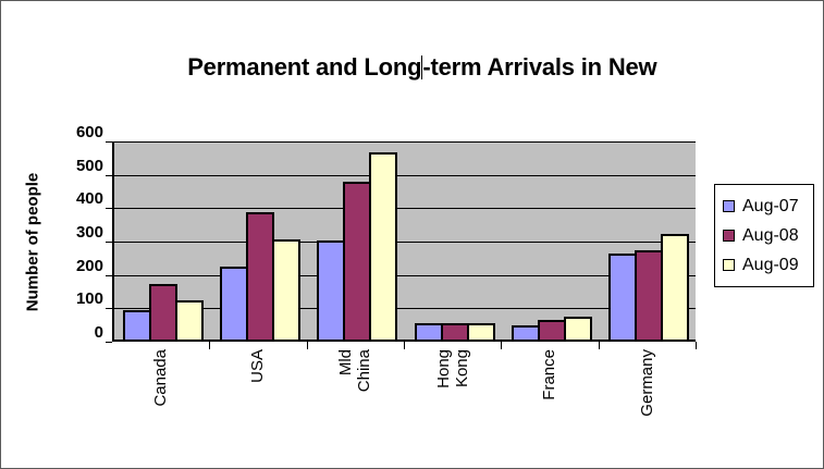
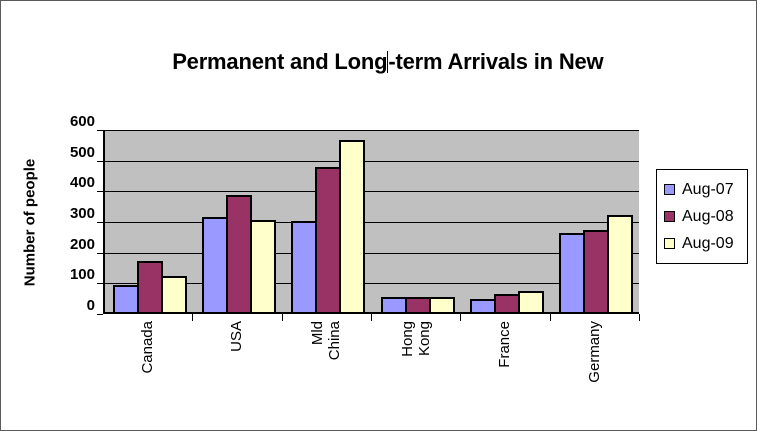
Aug-07/USA: 220 -> 310
